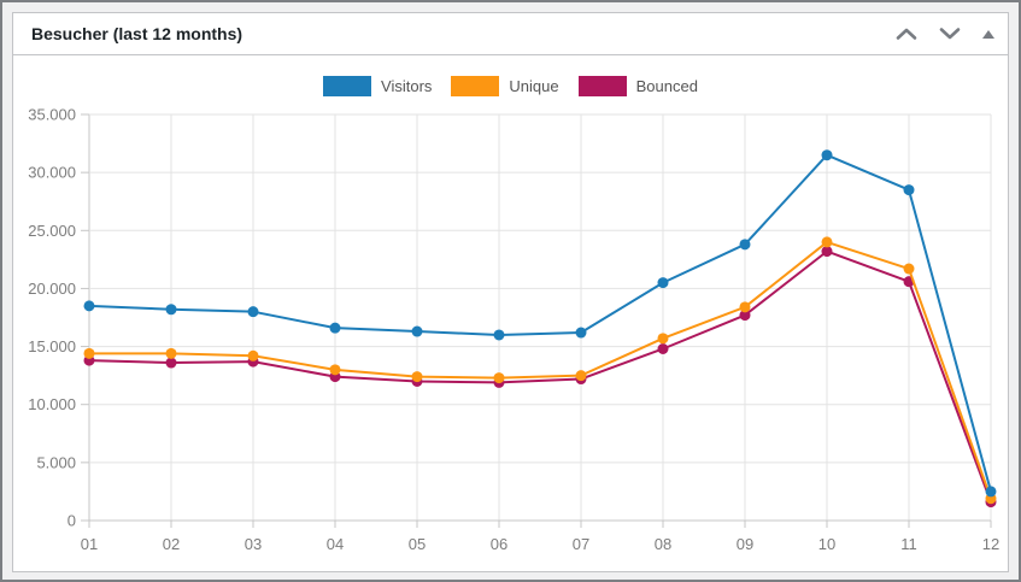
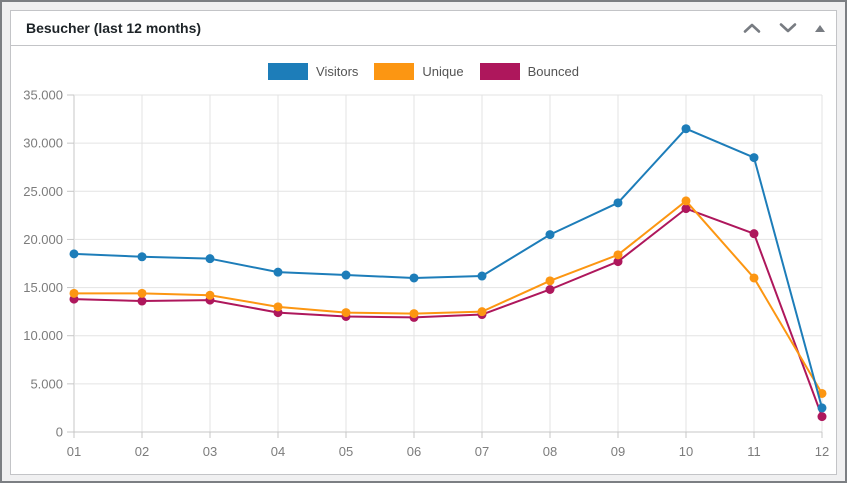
Unique/11: 22000 -> 16000
Unique/12: 2000 -> 4000
